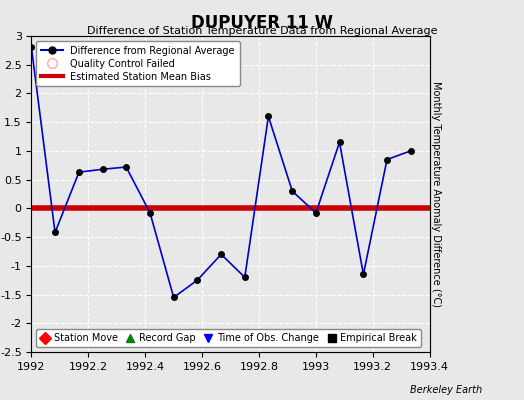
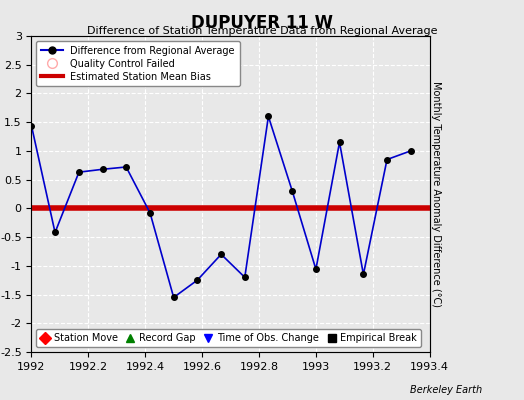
1992: 2.80 -> 1.44
1993: -0.08 -> -1.06
